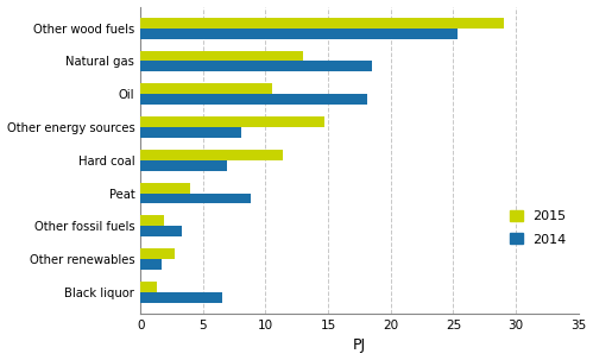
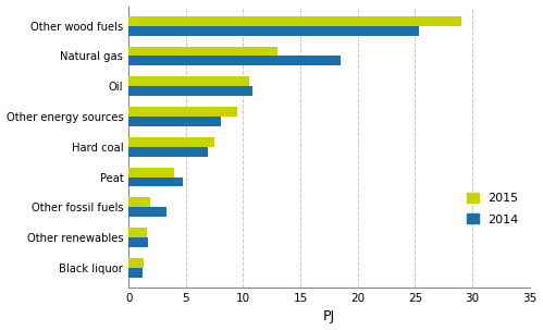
2014/Oil: 18.1 -> 10.8
2015/Other energy sources: 14.7 -> 9.5
2015/Hard coal: 11.4 -> 7.5
2014/Peat: 8.8 -> 4.7
2015/Other renewables: 2.7 -> 1.6
2014/Black liquor: 6.5 -> 1.2
